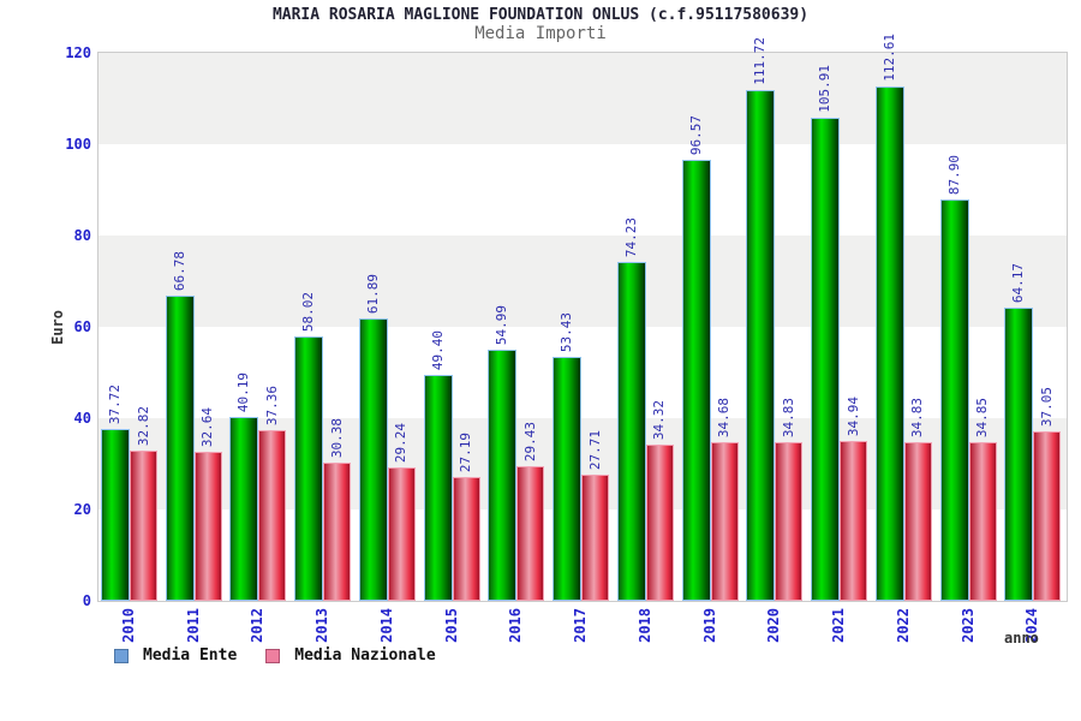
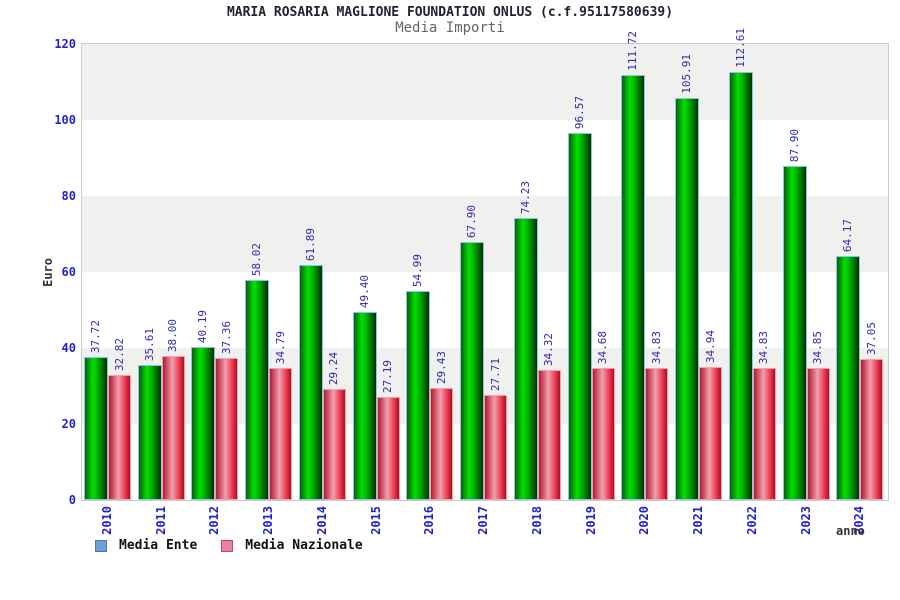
Media Ente/2011: 66.78 -> 35.61
Media Nazionale/2011: 32.64 -> 38.00
Media Nazionale/2013: 30.38 -> 34.79
Media Ente/2017: 53.43 -> 67.90
